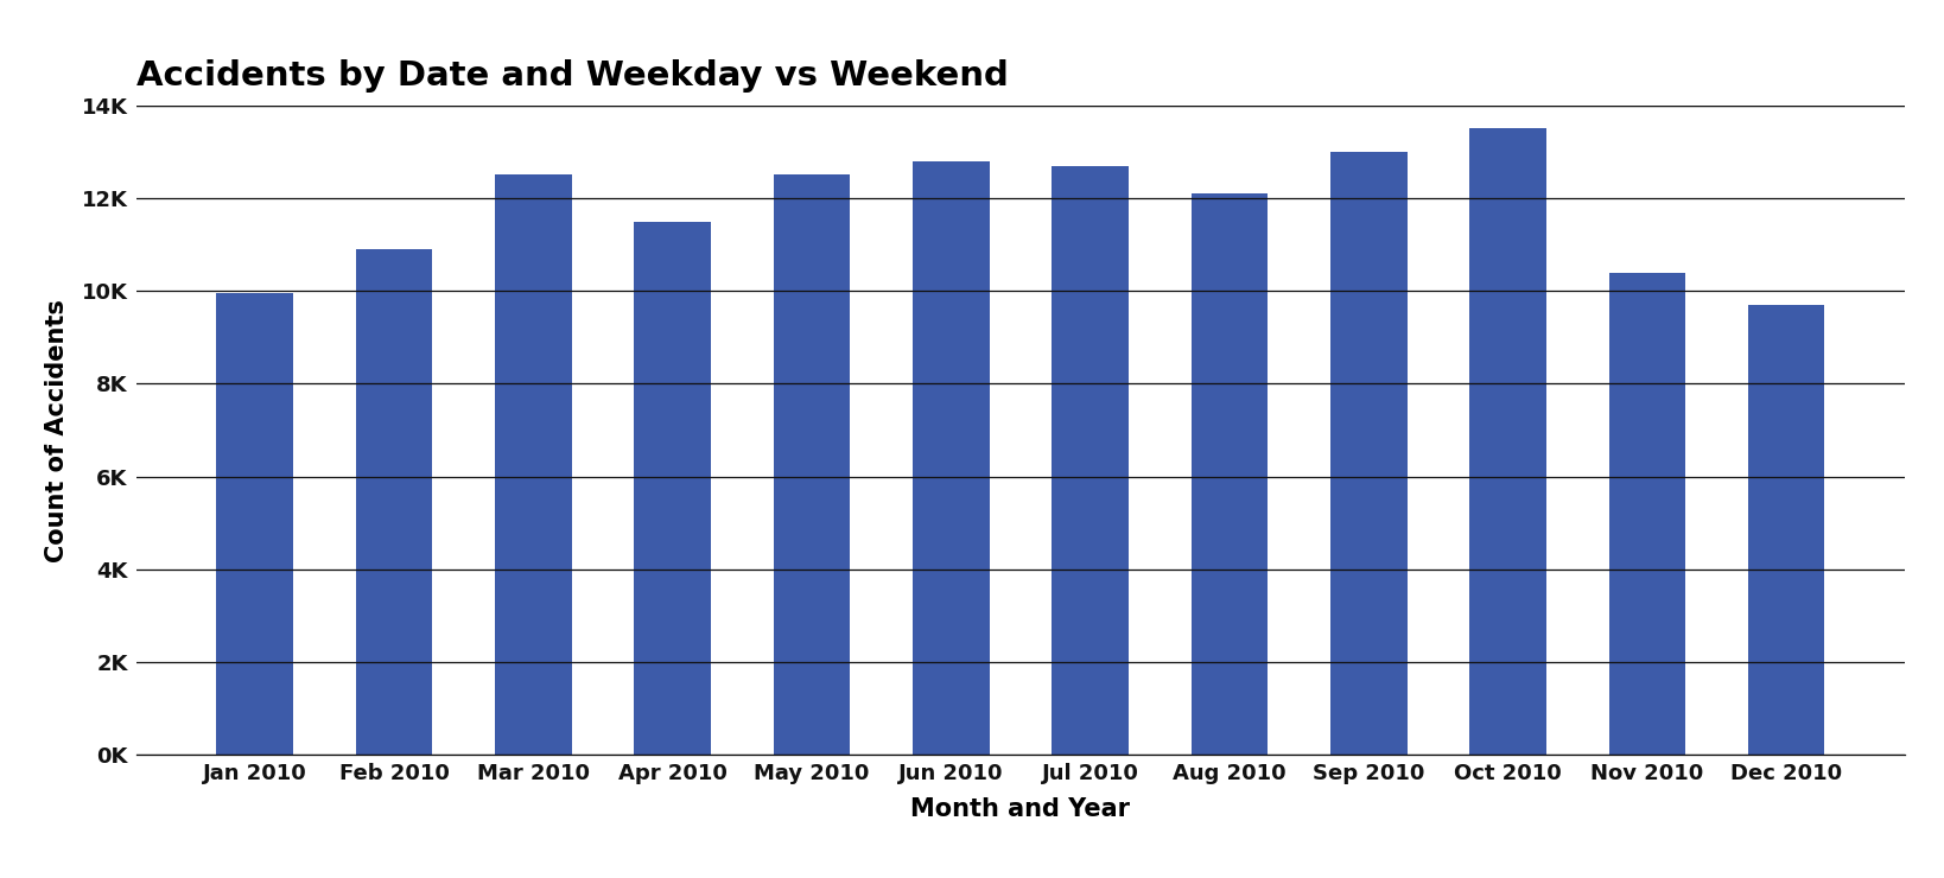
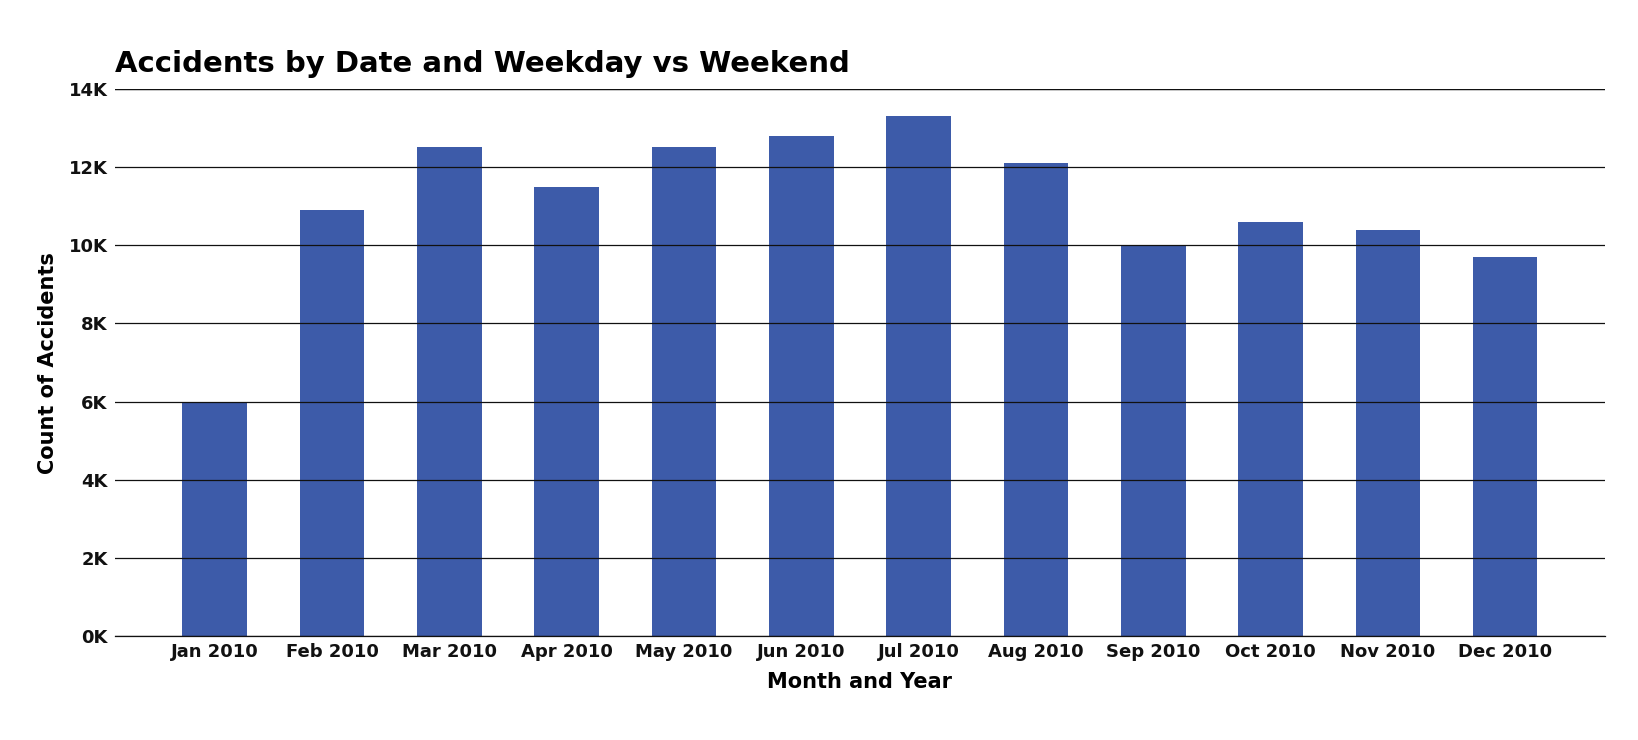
Jan 2010: 9.95K -> 6.00K
Jul 2010: 12.70K -> 13.30K
Sep 2010: 13.00K -> 10.00K
Oct 2010: 13.50K -> 10.60K
